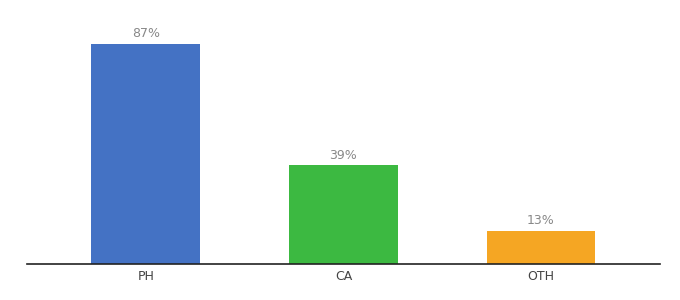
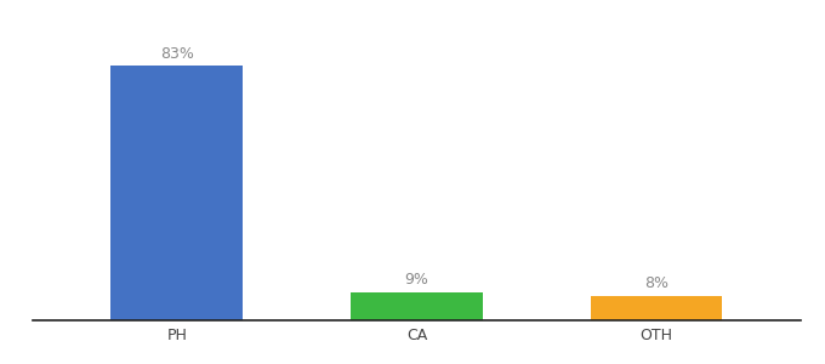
PH: 87% -> 83%
CA: 39% -> 9%
OTH: 13% -> 8%
